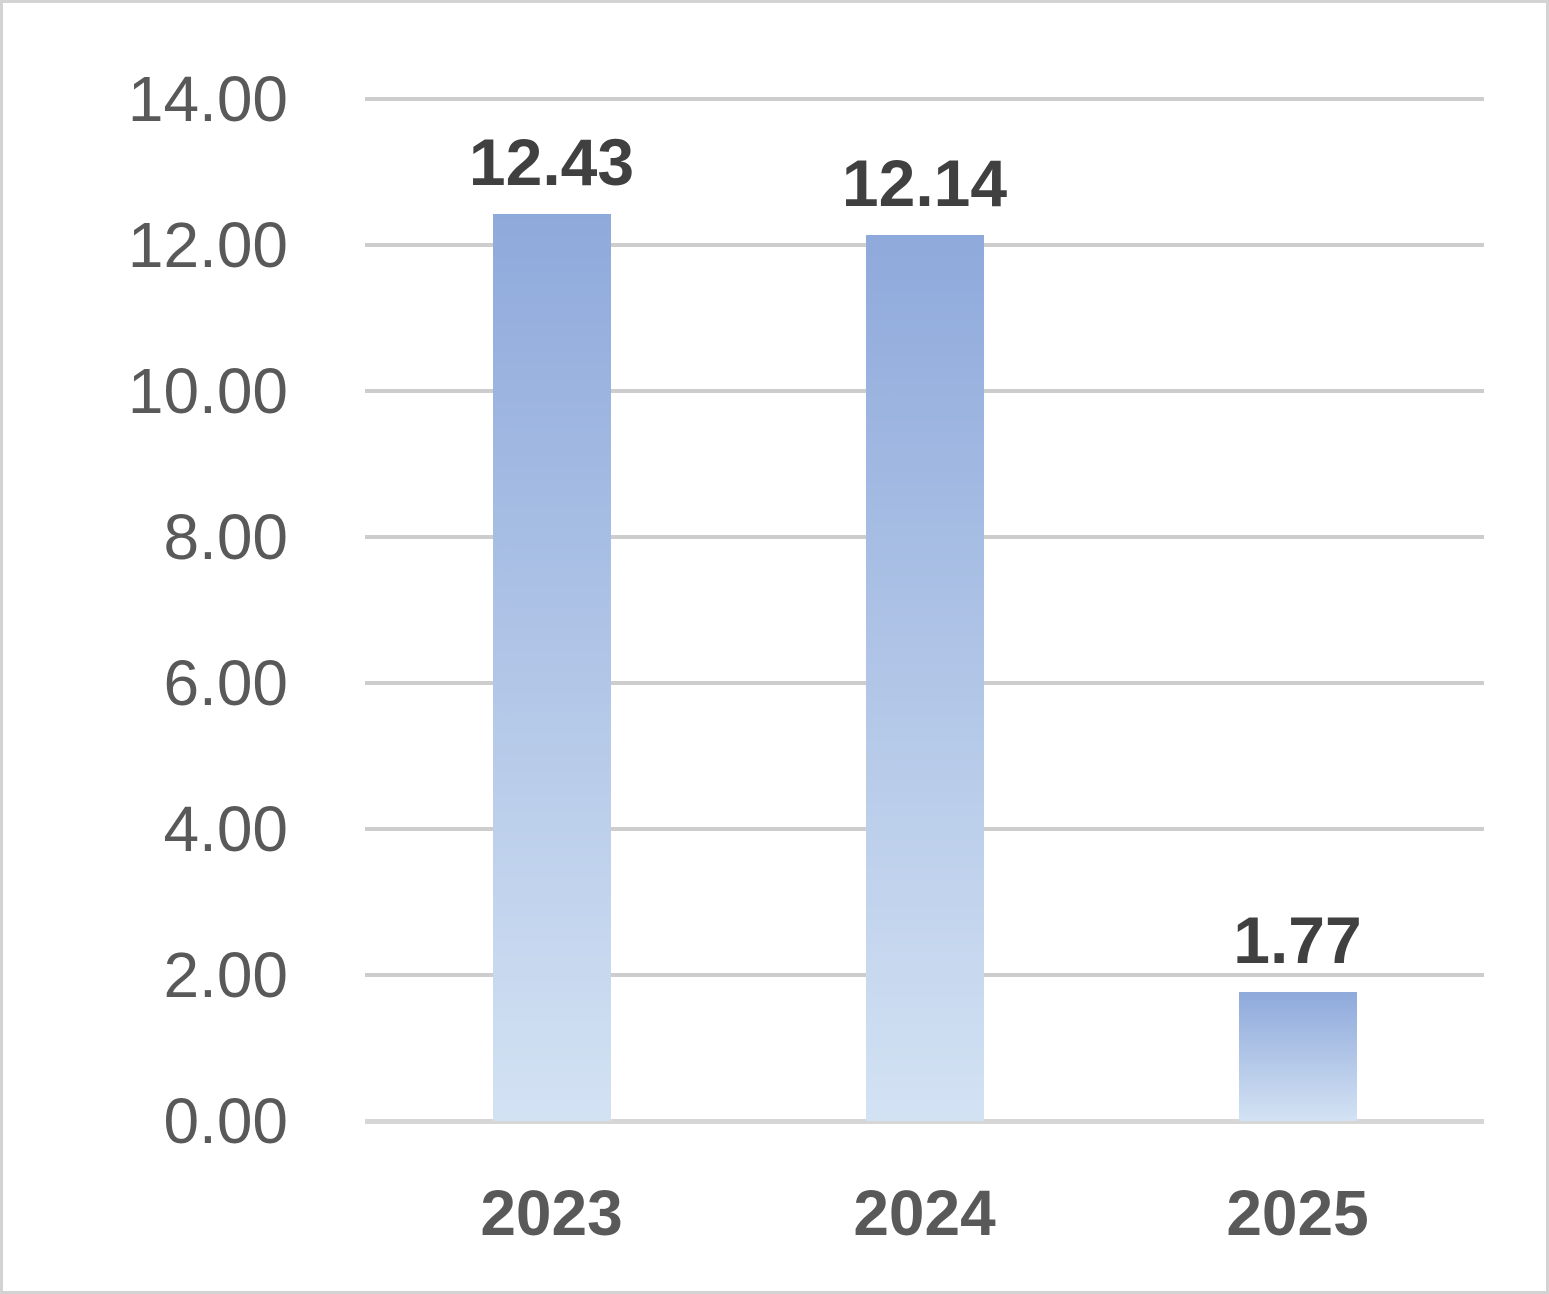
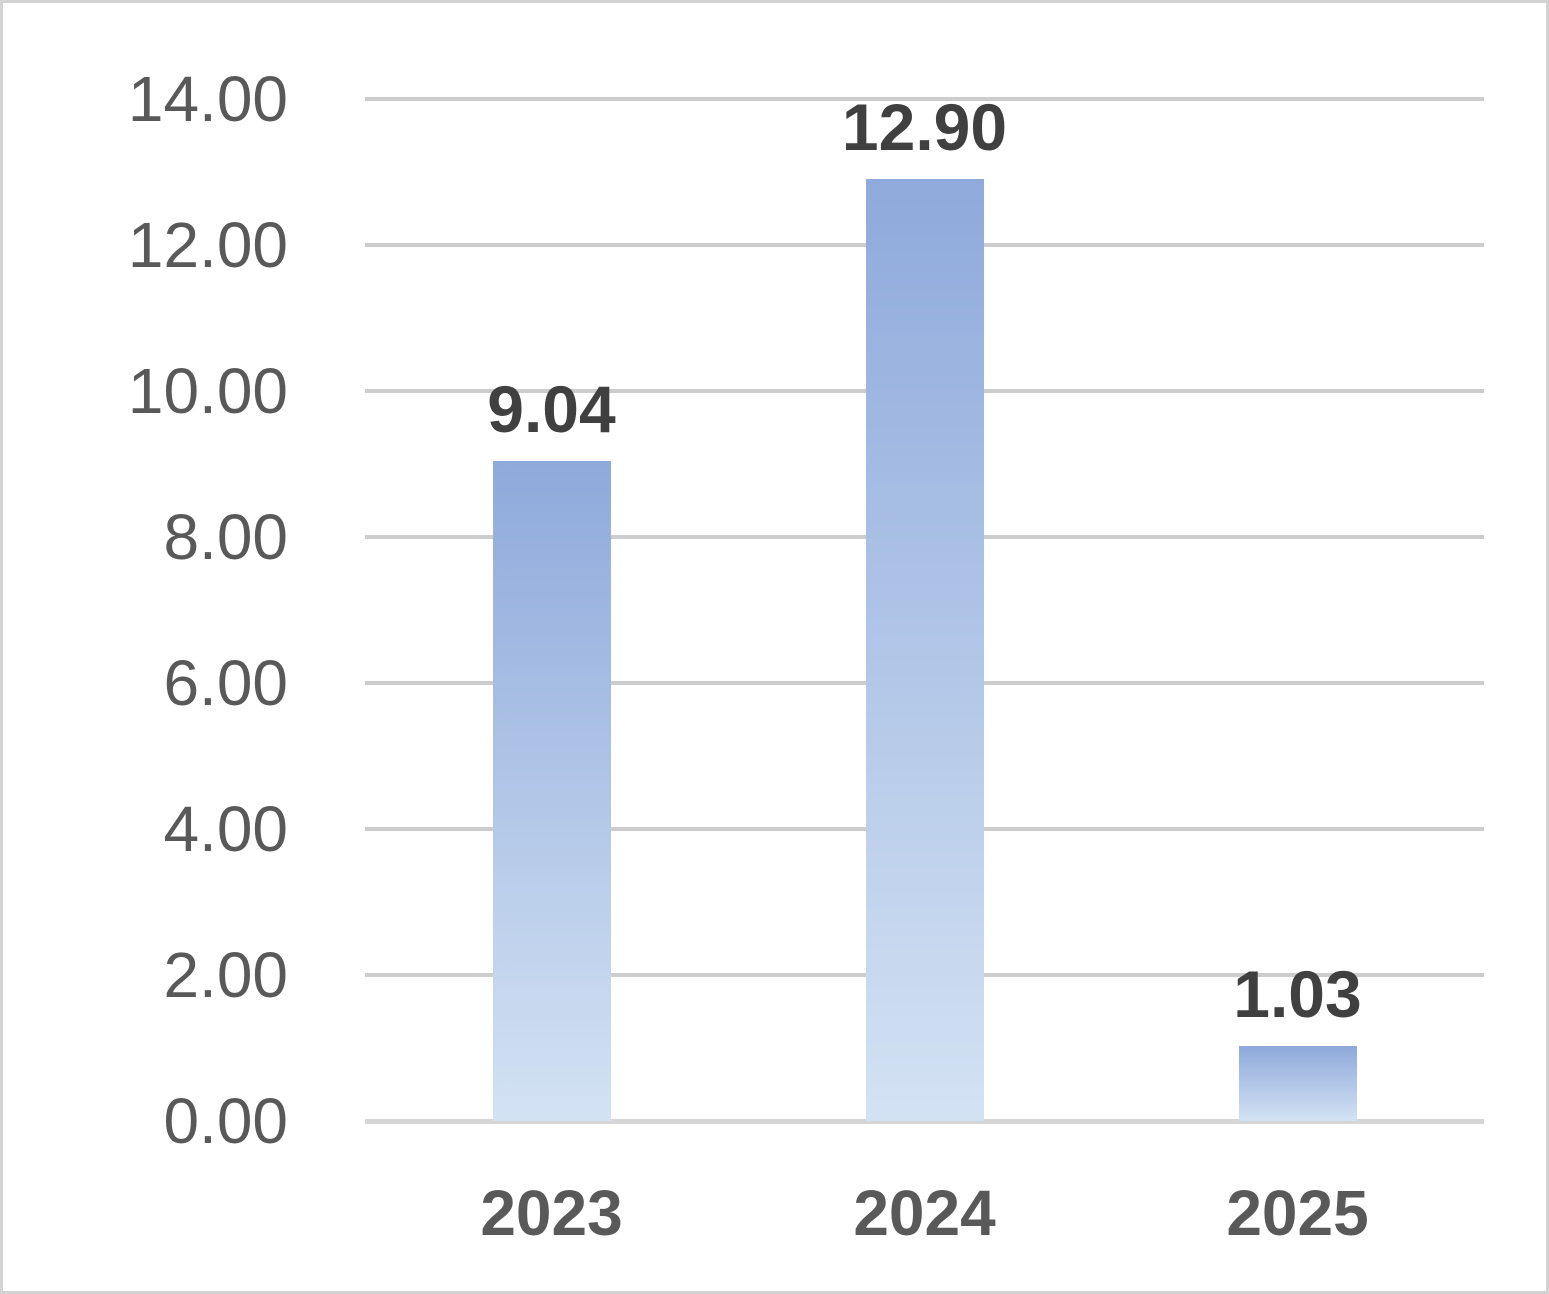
2023: 12.43 -> 9.04
2024: 12.14 -> 12.90
2025: 1.77 -> 1.03
